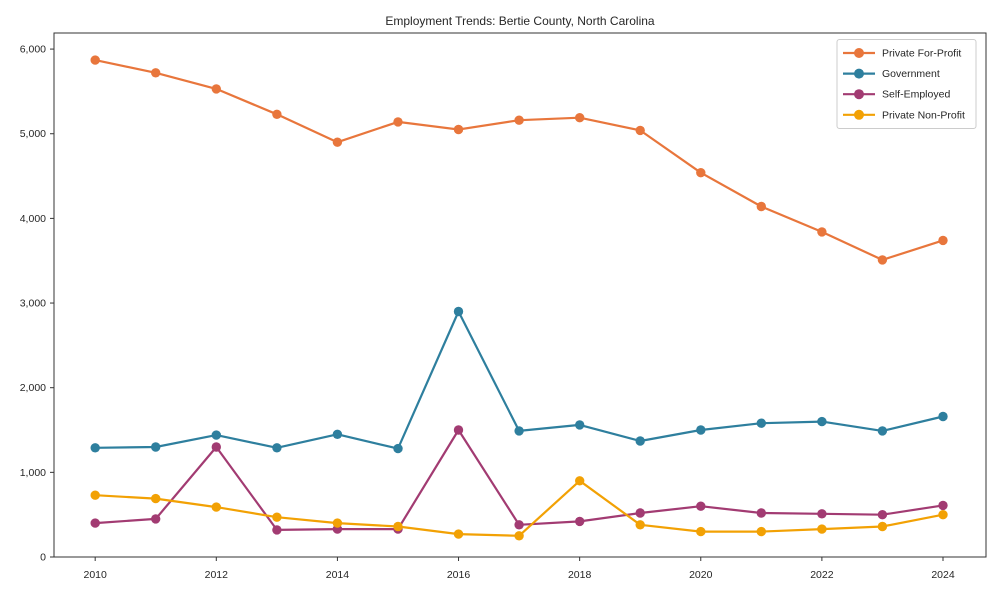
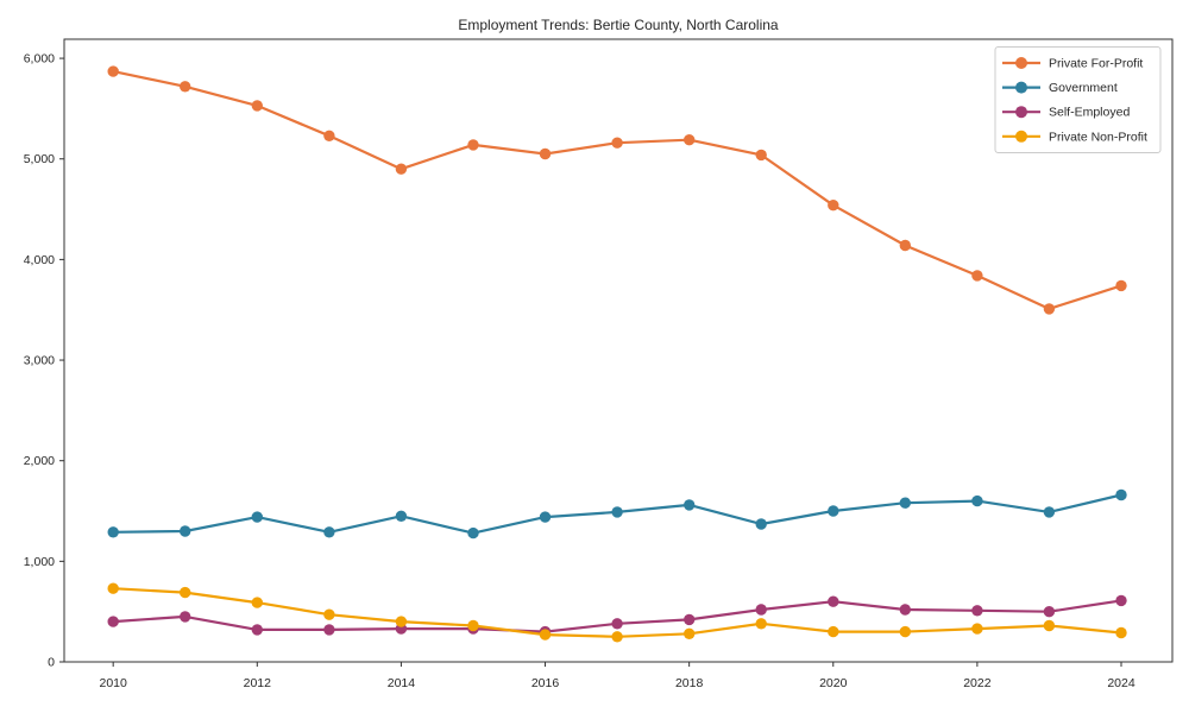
Self-Employed/2012: 1300 -> 300
Government/2016: 2900 -> 1400
Self-Employed/2016: 1500 -> 300
Private Non-Profit/2018: 900 -> 300
Private Non-Profit/2024: 500 -> 300
